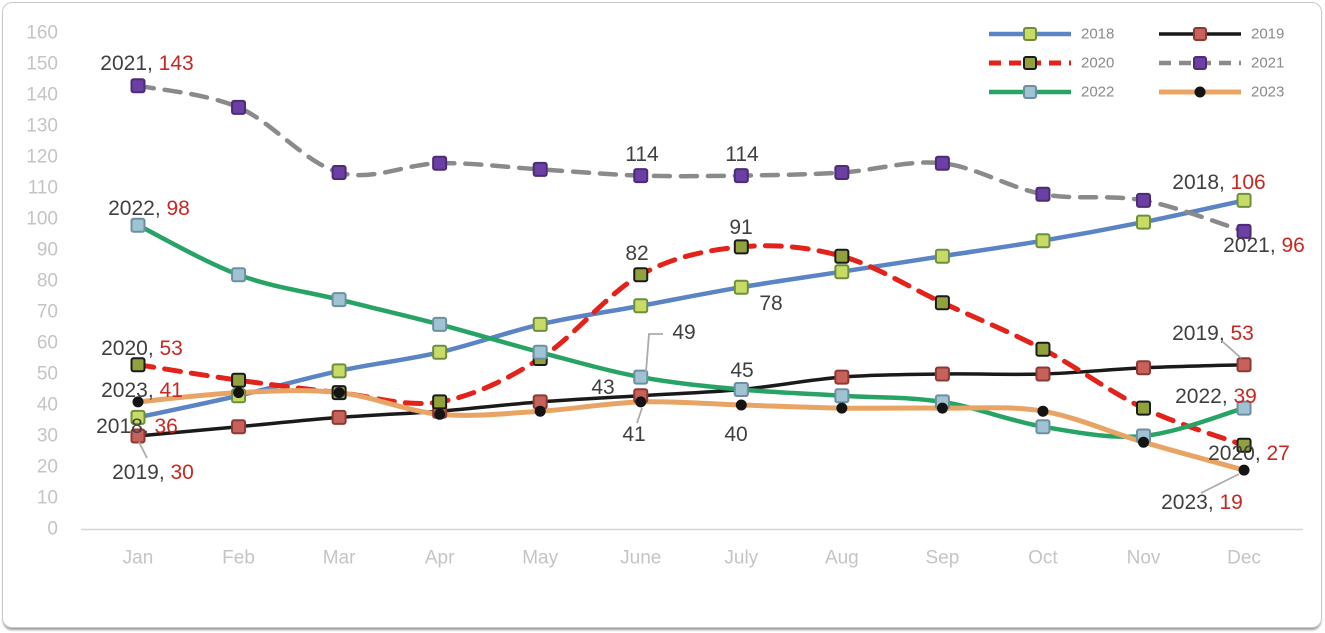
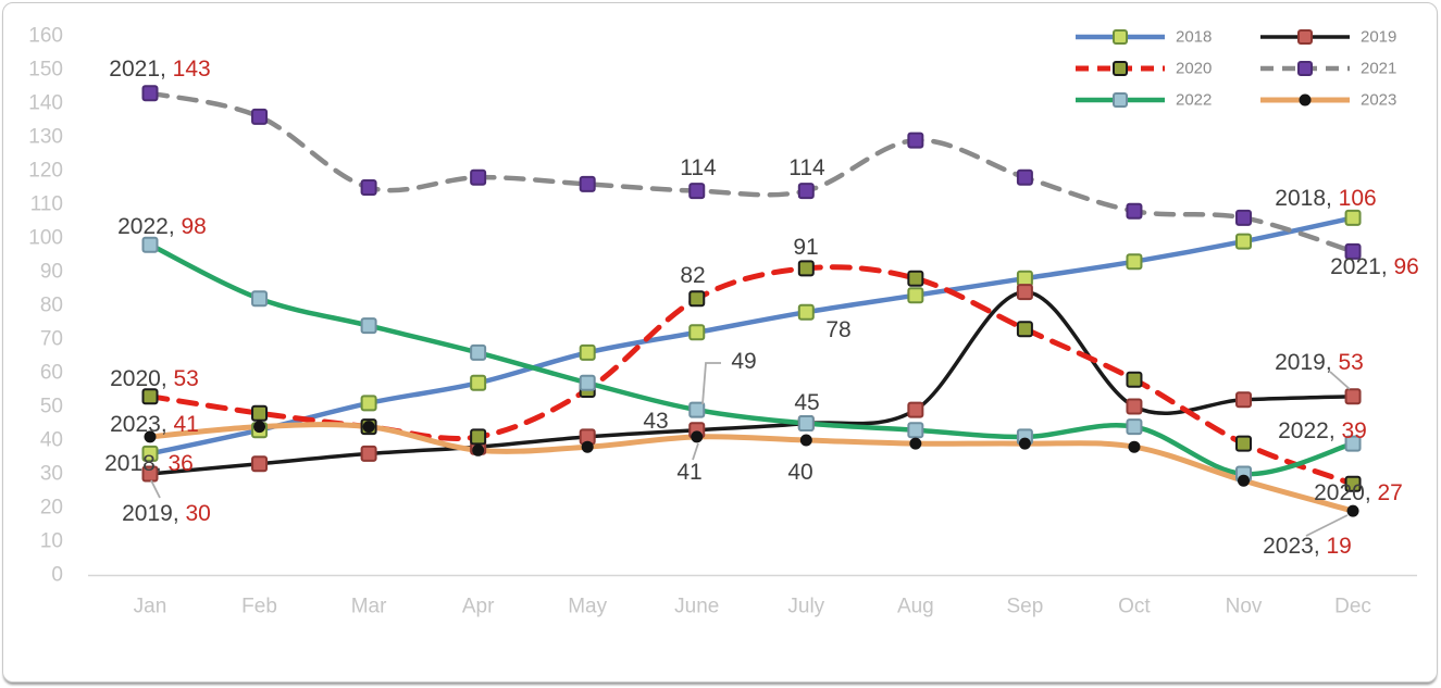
2021/Aug: 115 -> 129
2019/Sep: 50 -> 84
2022/Oct: 33 -> 44
